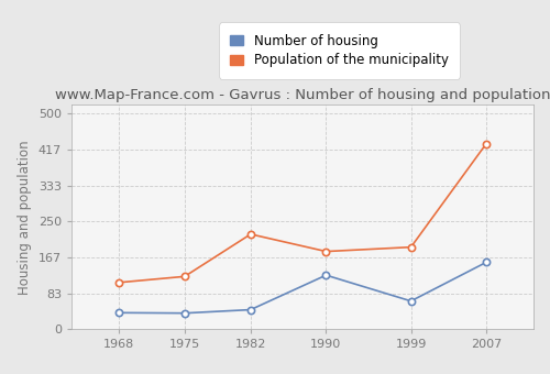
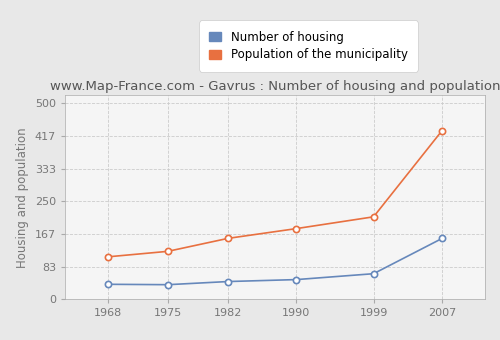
Population of the municipality/1982: 220 -> 155
Number of housing/1990: 125 -> 50
Population of the municipality/1999: 190 -> 210
